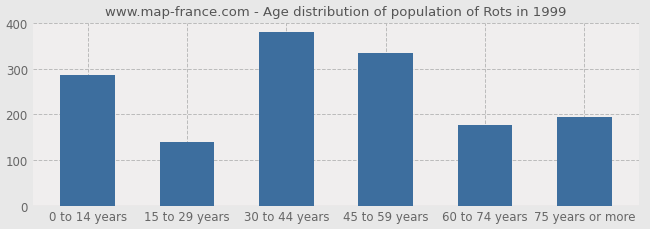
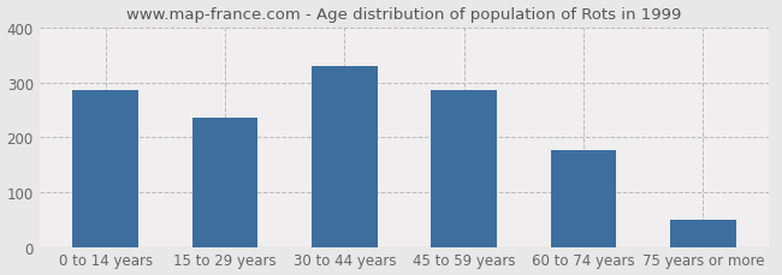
15 to 29 years: 140 -> 235
30 to 44 years: 380 -> 330
45 to 59 years: 335 -> 287
75 years or more: 195 -> 50
